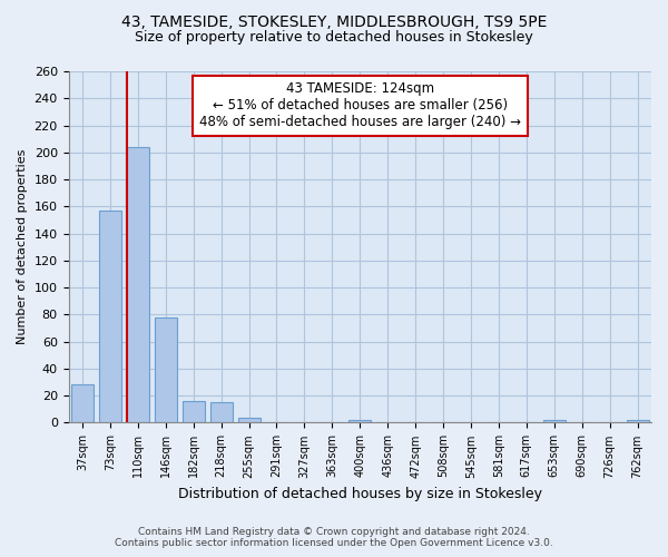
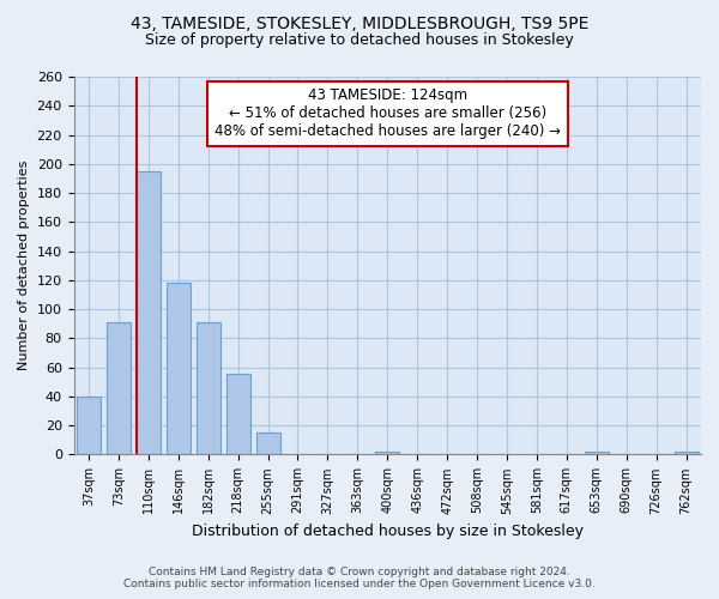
37sqm: 28 -> 40
73sqm: 157 -> 91
110sqm: 204 -> 195
146sqm: 78 -> 118
182sqm: 16 -> 91
218sqm: 15 -> 56
255sqm: 4 -> 15
